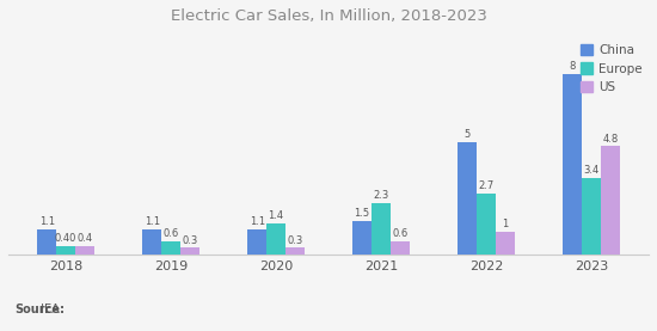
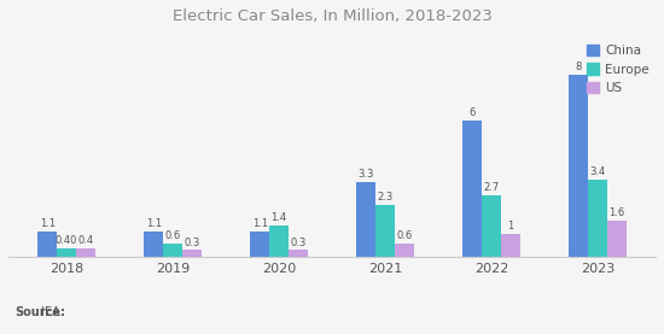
China/2021: 1.5 -> 3.3
China/2022: 5 -> 6
US/2023: 4.8 -> 1.6
